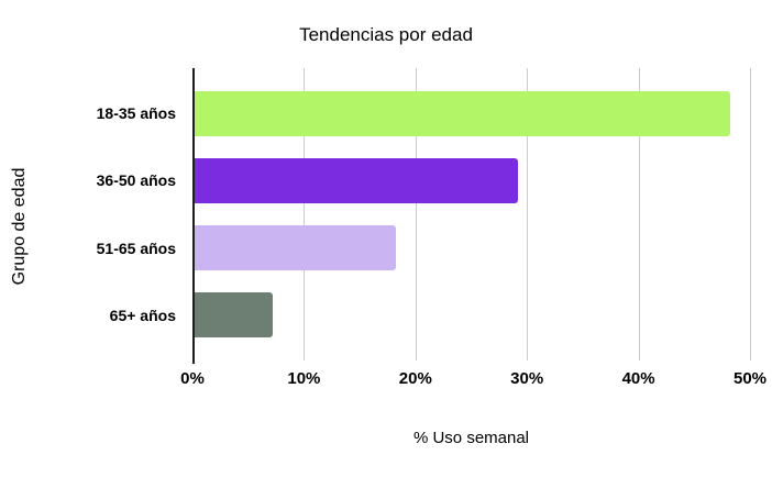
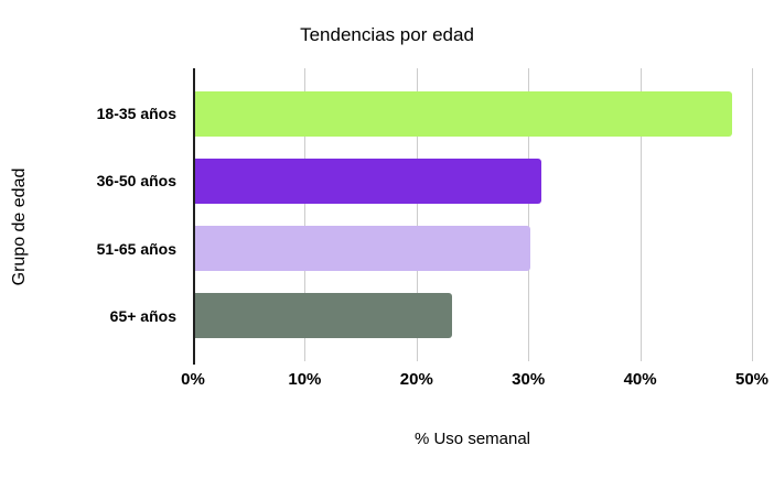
36-50 años: 29% -> 31%
51-65 años: 18% -> 30%
65+ años: 7% -> 23%
